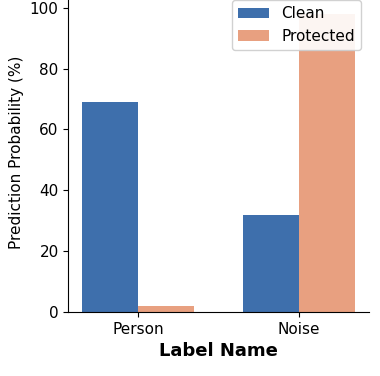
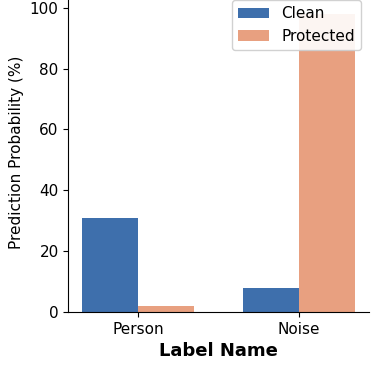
Clean/Person: 69 -> 31
Clean/Noise: 32 -> 8
